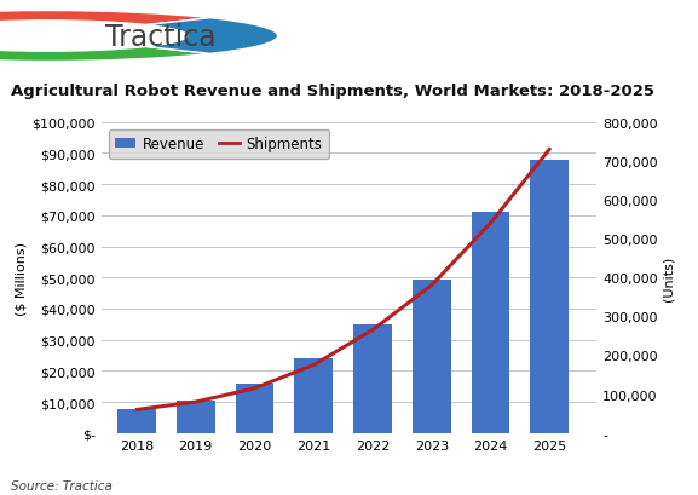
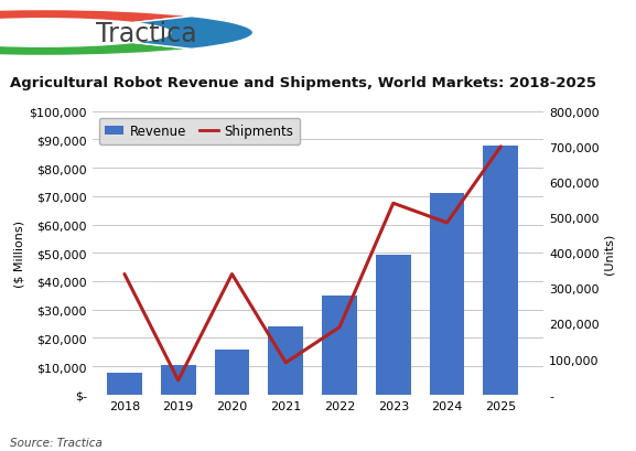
Shipments/2018: 60,000 -> 340,000
Shipments/2019: 80,000 -> 40,000
Shipments/2020: 115,000 -> 340,000
Shipments/2021: 175,000 -> 90,000
Shipments/2022: 265,000 -> 190,000
Shipments/2023: 380,000 -> 540,000
Shipments/2024: 540,000 -> 485,000
Shipments/2025: 730,000 -> 700,000
